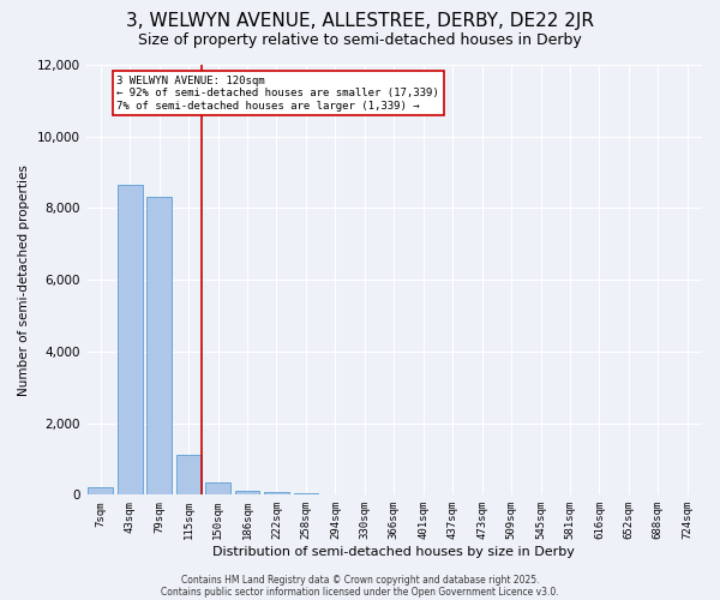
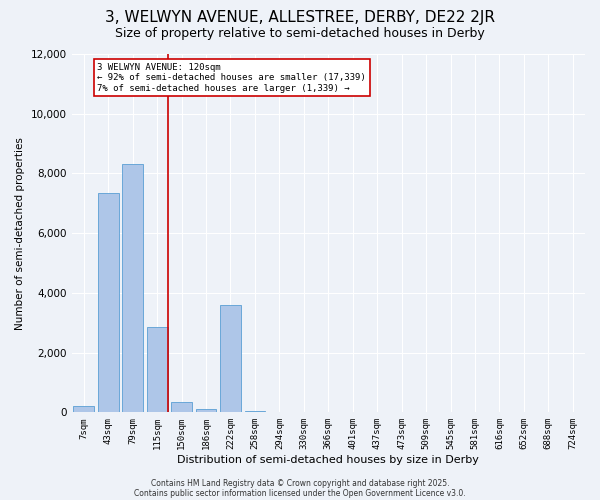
43sqm: 8,650 -> 7,350
115sqm: 1,100 -> 2,850
222sqm: 80 -> 3,600
